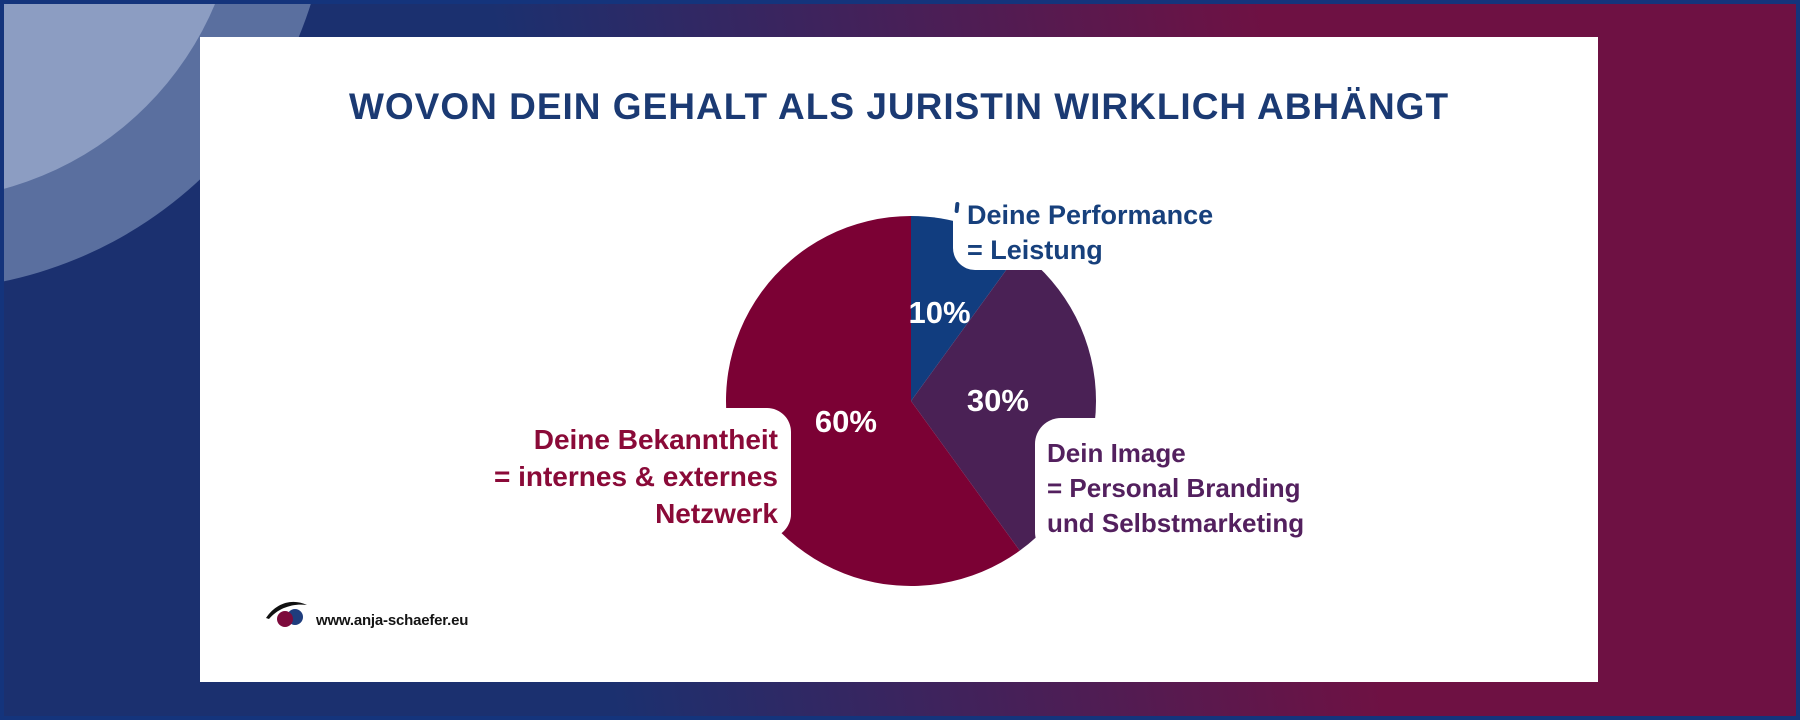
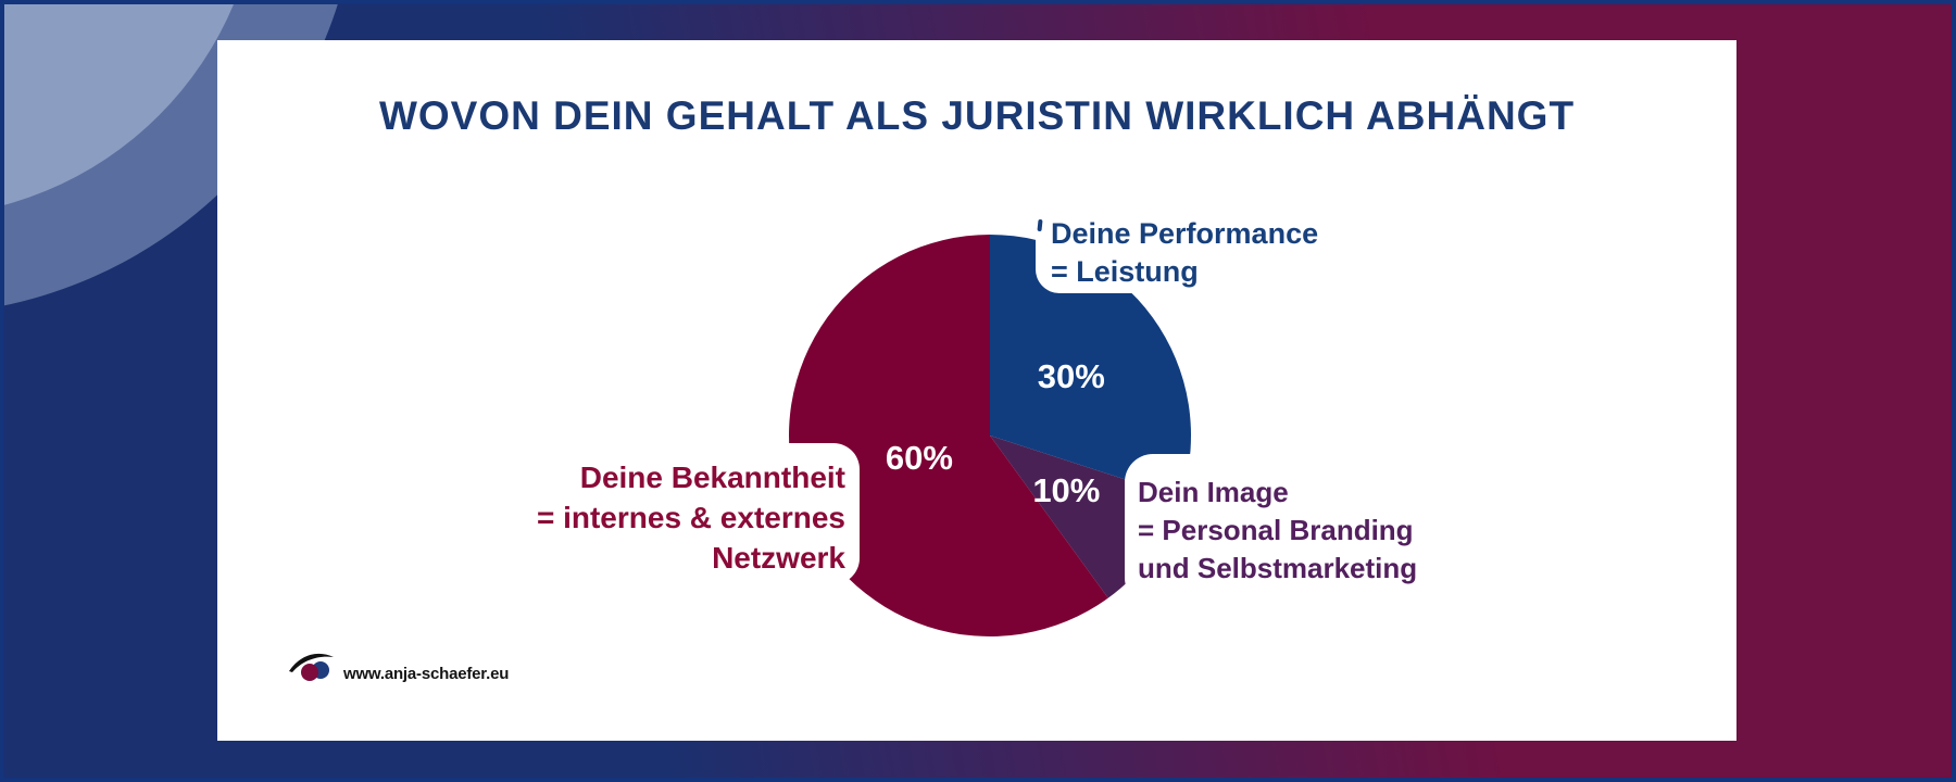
Deine Performance = Leistung: 10% -> 30%
Dein Image = Personal Branding und Selbstmarketing: 30% -> 10%
